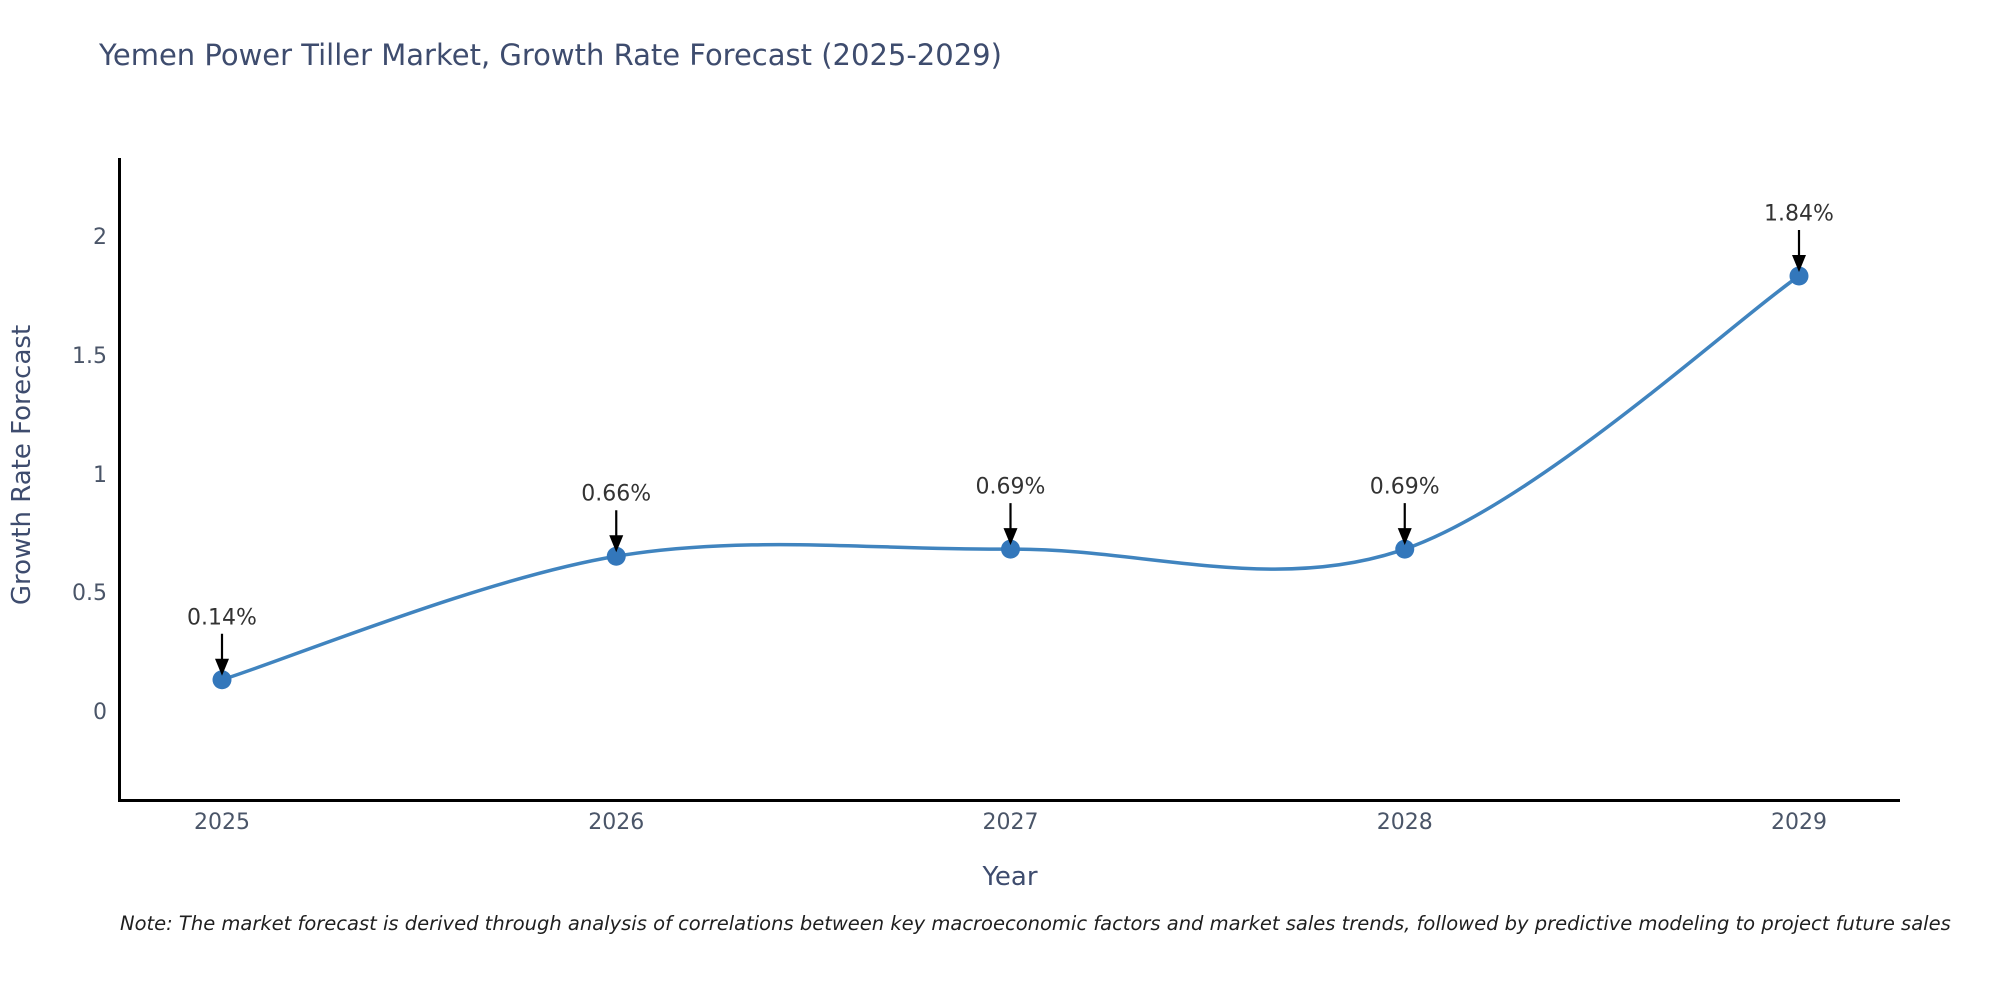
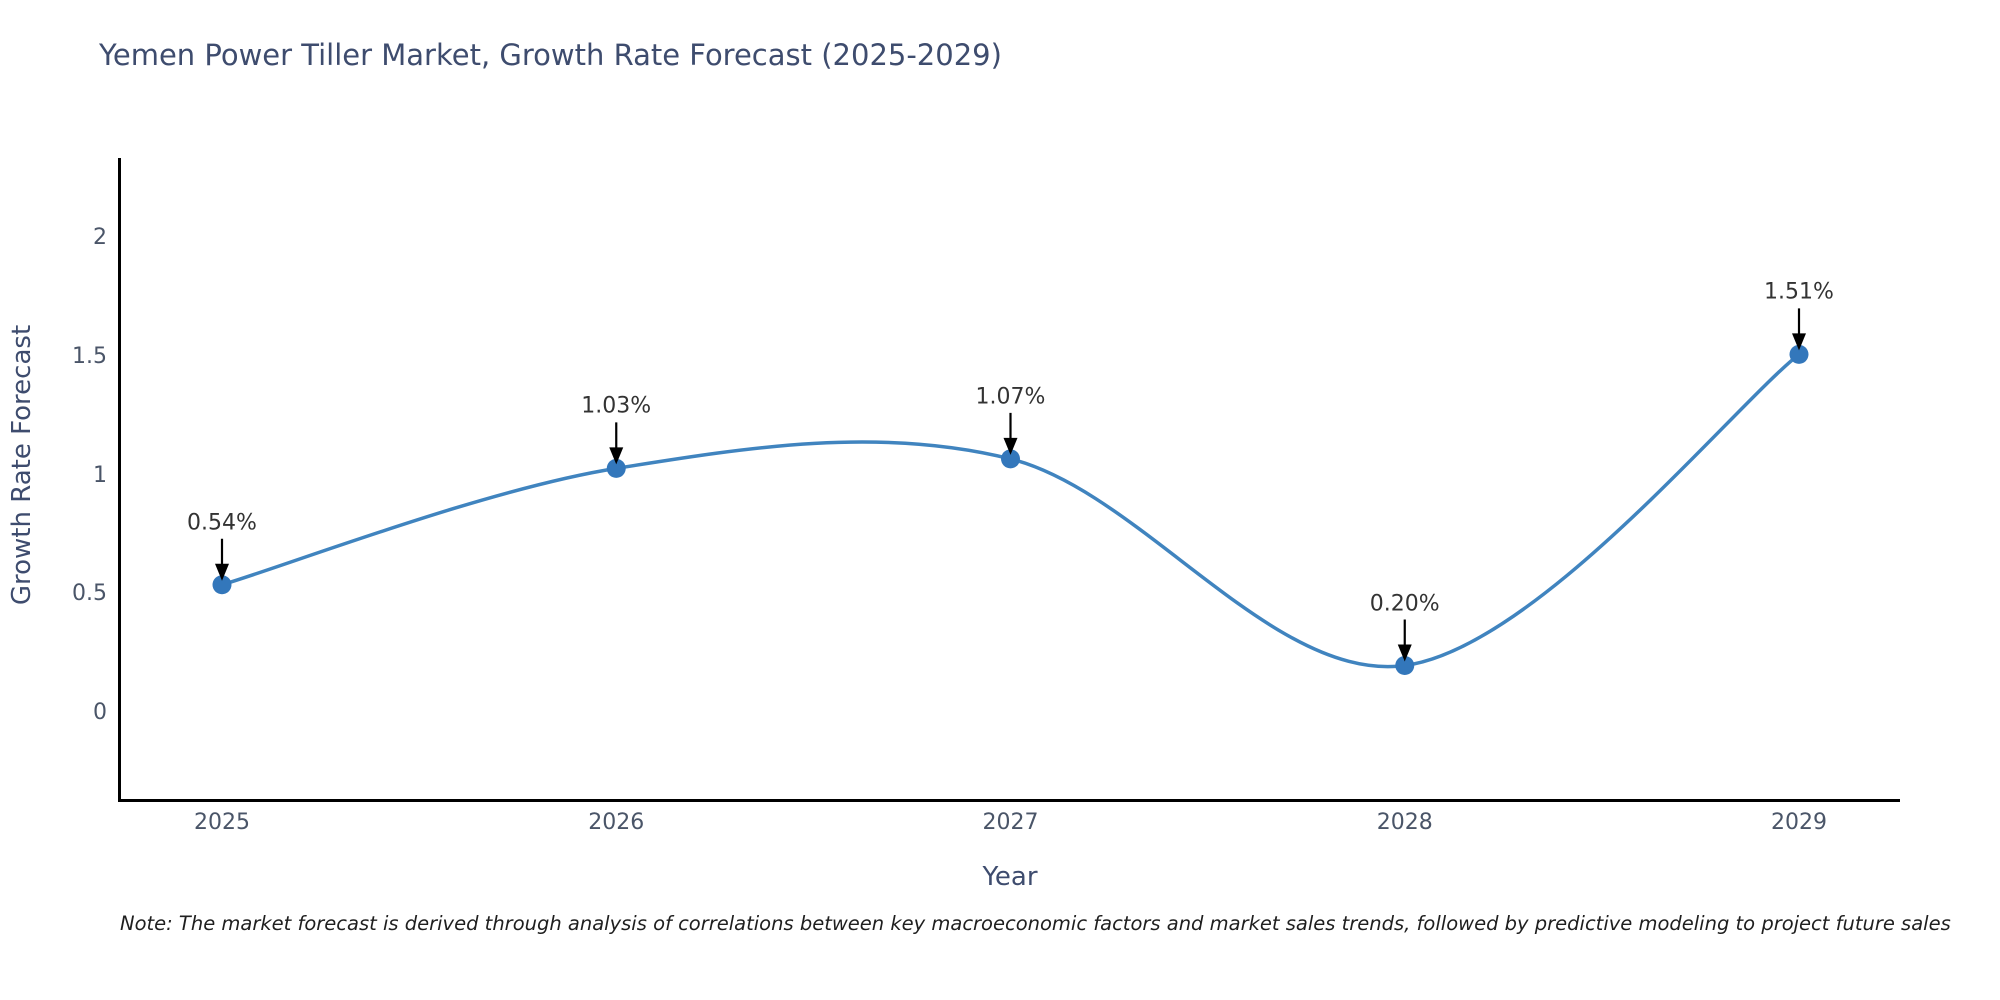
2025: 0.14% -> 0.54%
2026: 0.66% -> 1.03%
2027: 0.69% -> 1.07%
2028: 0.69% -> 0.20%
2029: 1.84% -> 1.51%
